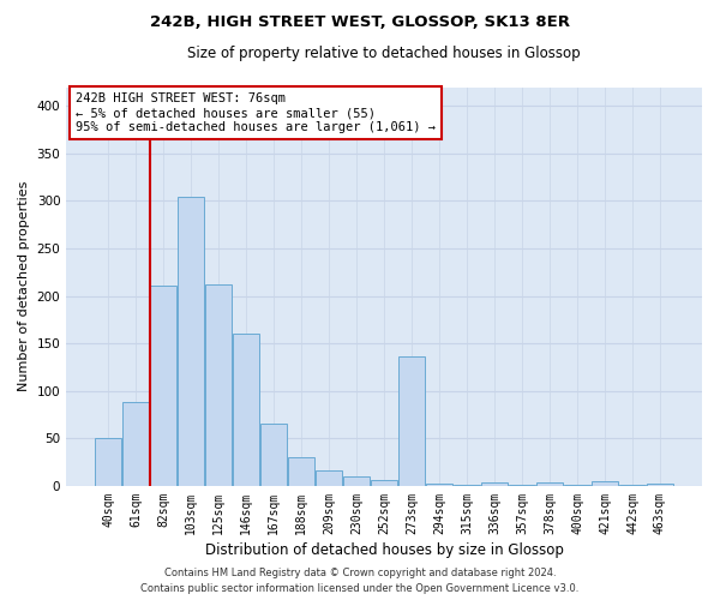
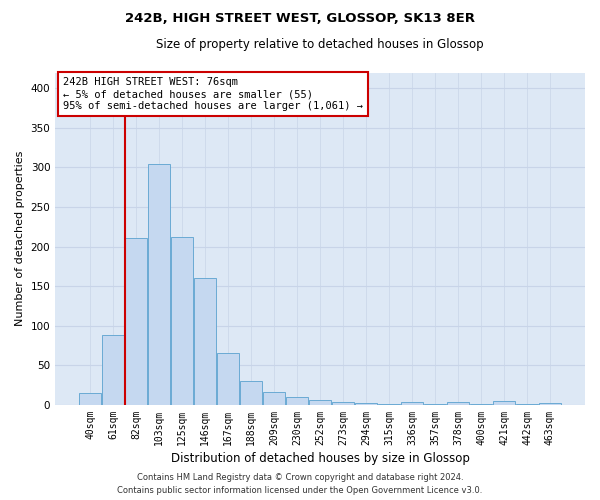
40sqm: 50 -> 15
273sqm: 136 -> 4
